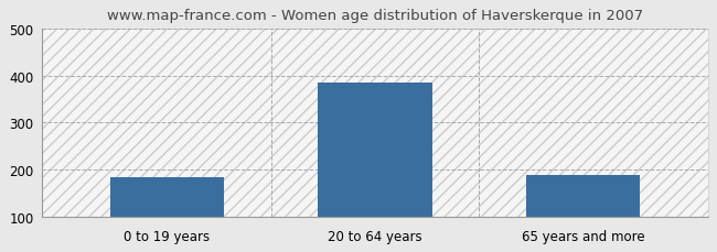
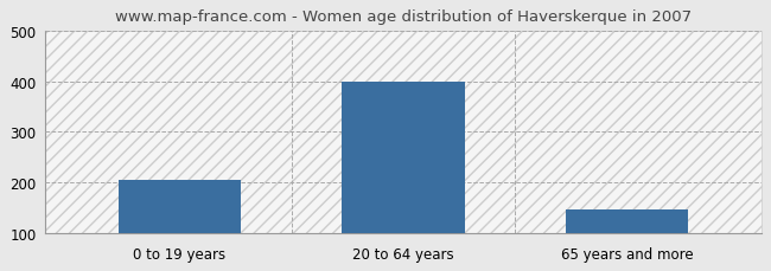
0 to 19 years: 185 -> 205
20 to 64 years: 385 -> 400
65 years and more: 190 -> 148
